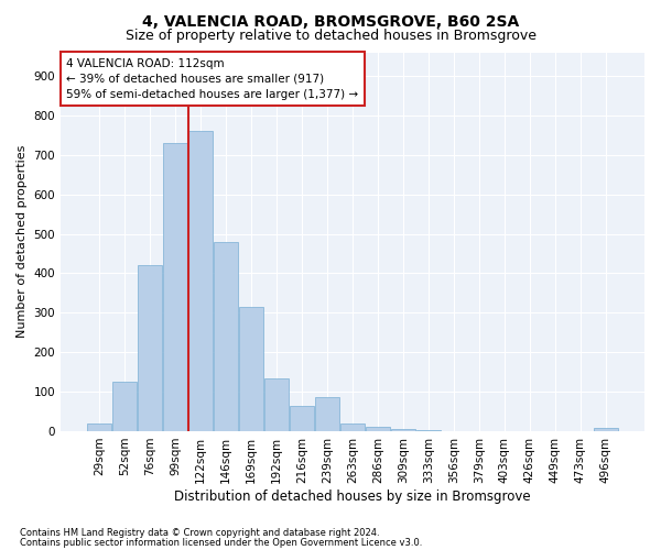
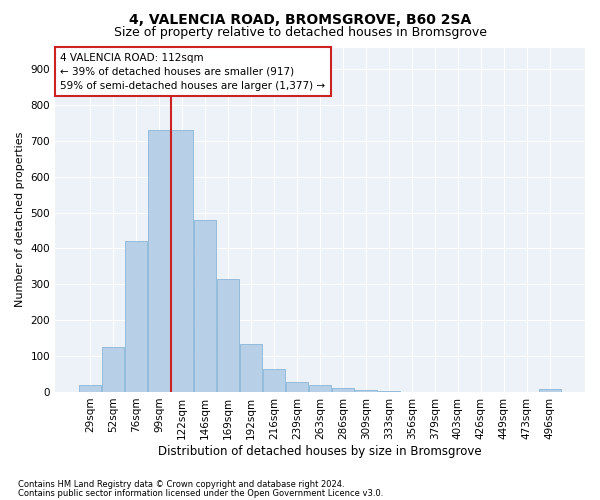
122sqm: 760 -> 730
239sqm: 85 -> 27
